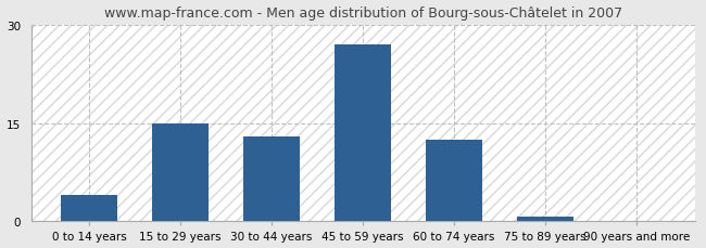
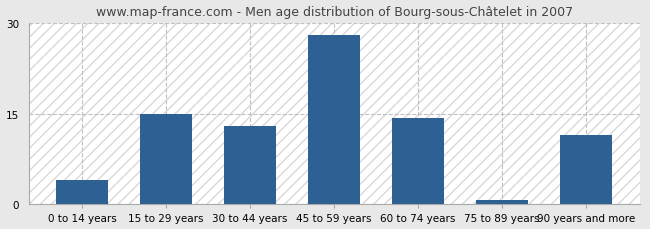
45 to 59 years: 27.0 -> 28.0
60 to 74 years: 12.5 -> 14.2
90 years and more: 0.1 -> 11.4
